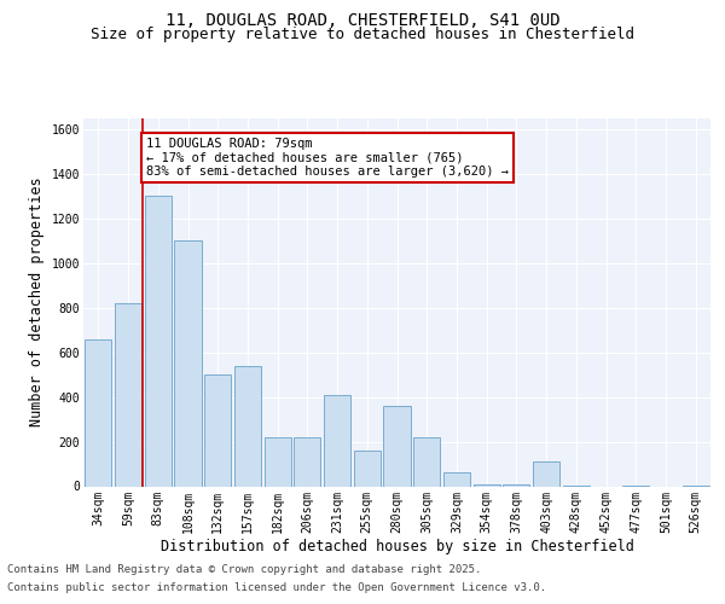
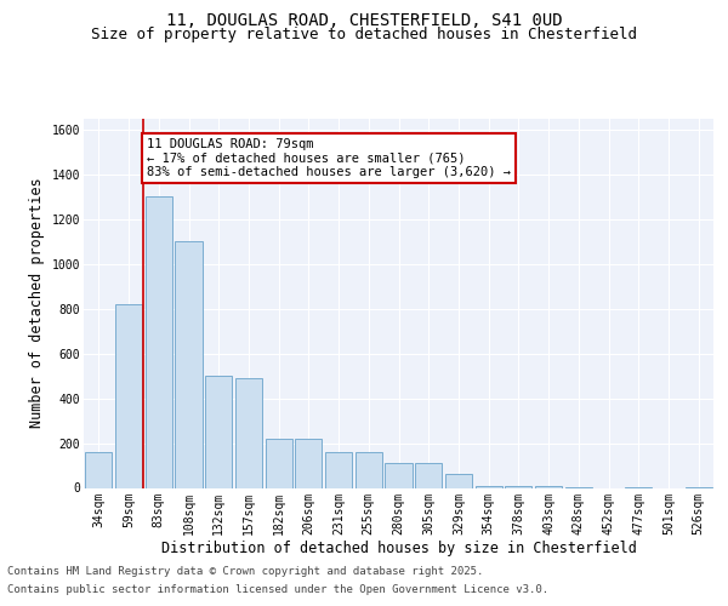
34sqm: 660 -> 160
157sqm: 540 -> 490
231sqm: 410 -> 160
280sqm: 360 -> 110
305sqm: 220 -> 110
403sqm: 110 -> 10
